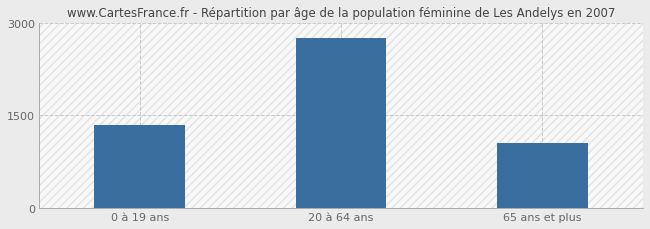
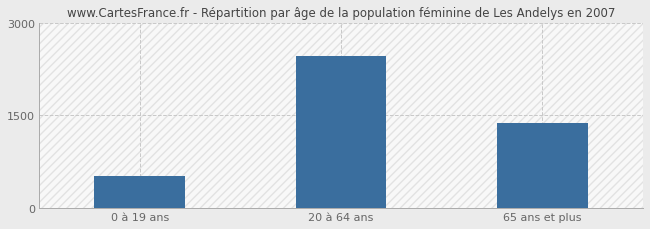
0 à 19 ans: 1340 -> 520
20 à 64 ans: 2760 -> 2460
65 ans et plus: 1050 -> 1380
